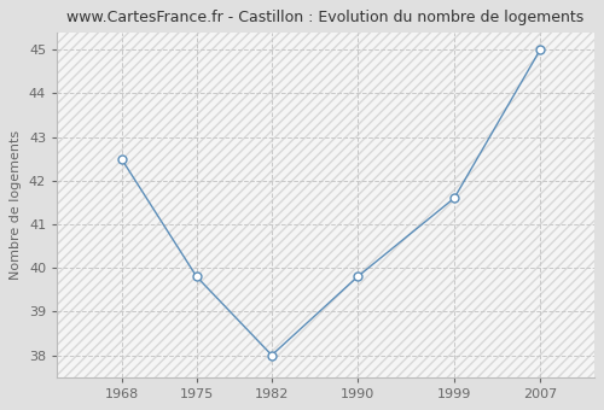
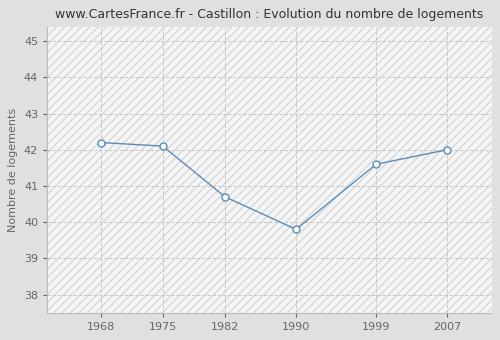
1968: 42.5 -> 42.2
1975: 39.8 -> 42.1
1982: 38.0 -> 40.7
2007: 45.0 -> 42.0
